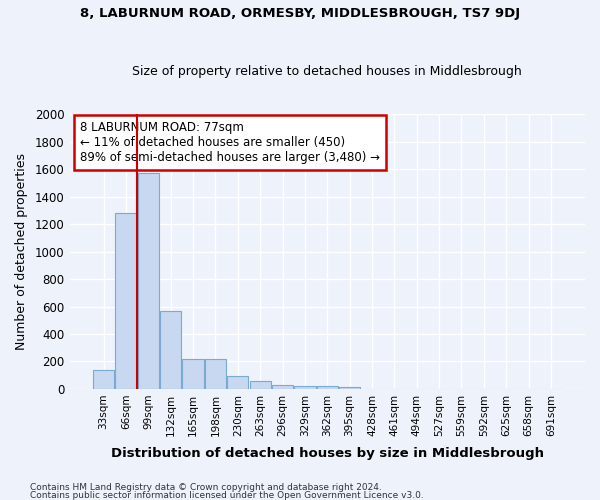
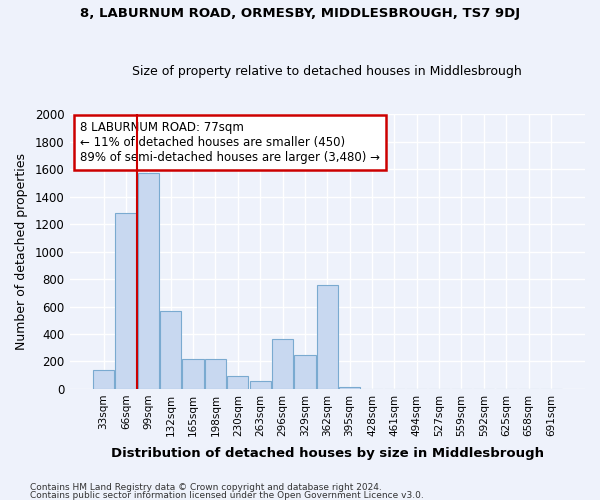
296sqm: 30 -> 360
329sqm: 20 -> 250
362sqm: 20 -> 760
